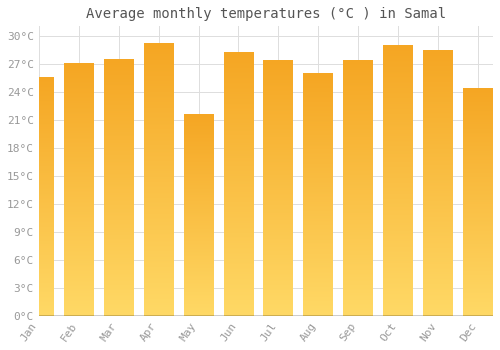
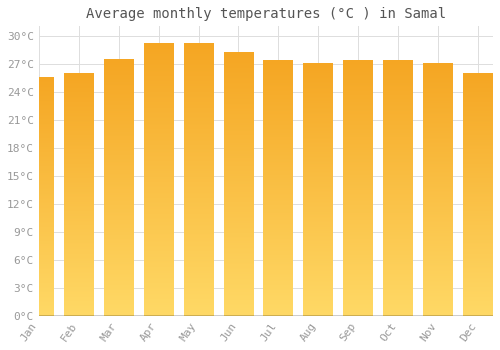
Feb: 27.0°C -> 26.0°C
May: 21.6°C -> 29.2°C
Aug: 26.0°C -> 27.0°C
Oct: 29.0°C -> 27.3°C
Nov: 28.4°C -> 27.0°C
Dec: 24.4°C -> 26.0°C
